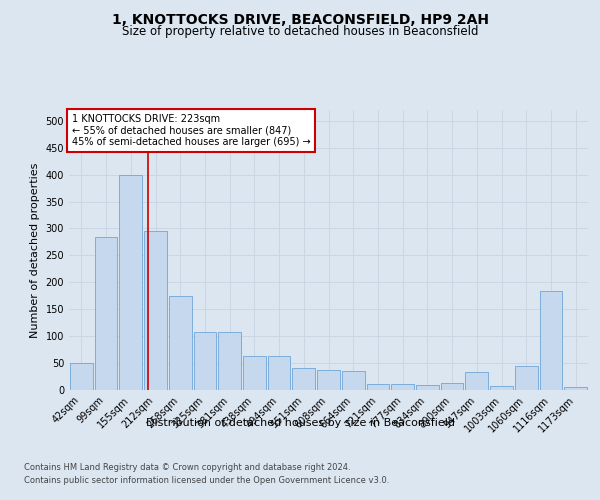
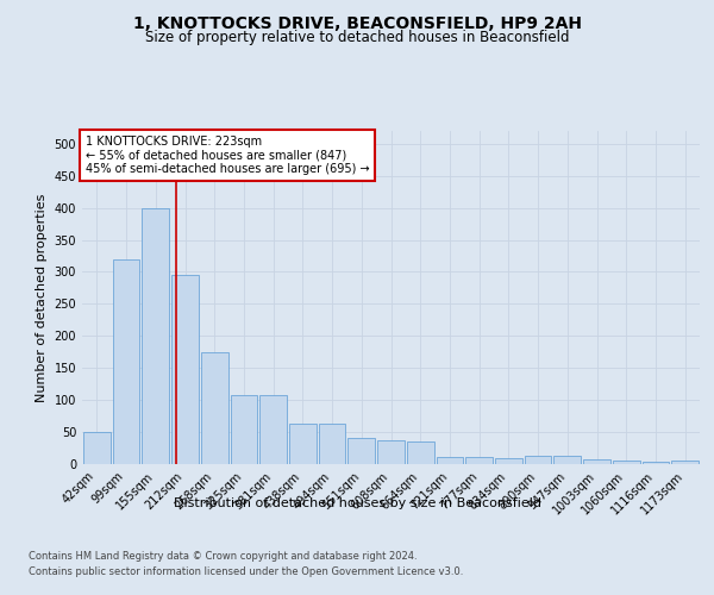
99sqm: 284 -> 320
947sqm: 34 -> 13
1060sqm: 44 -> 5
1116sqm: 184 -> 3
